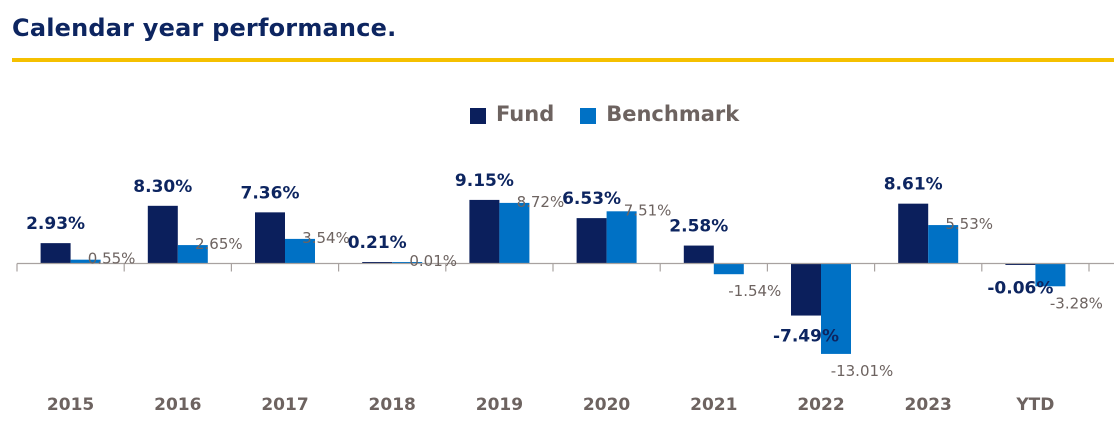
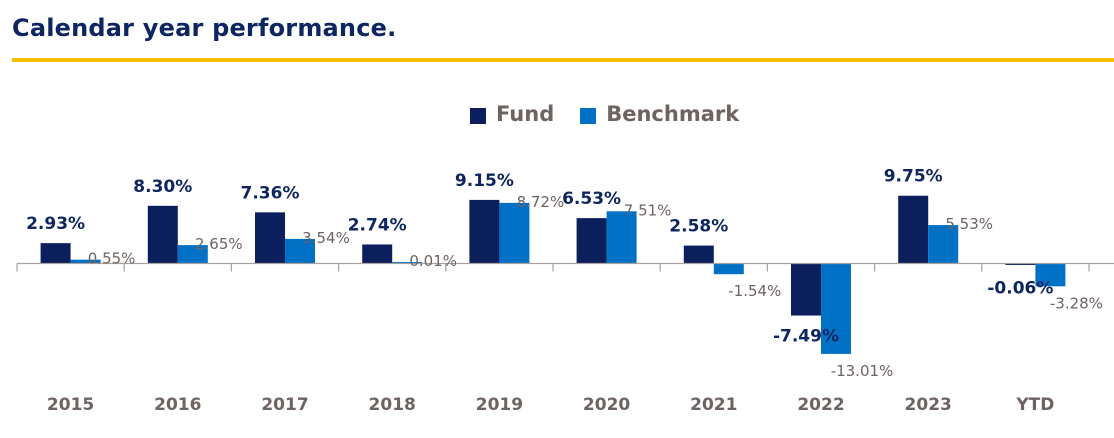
Fund/2018: 0.21% -> 2.74%
Fund/2023: 8.61% -> 9.75%
